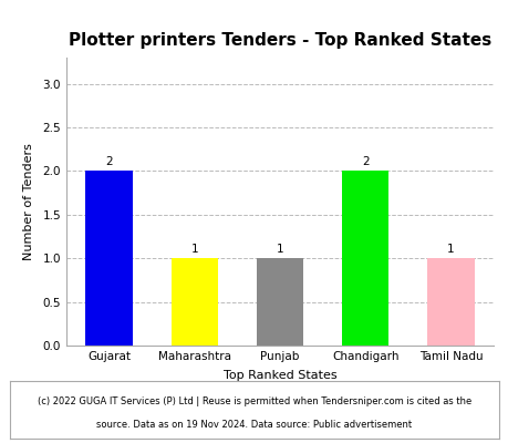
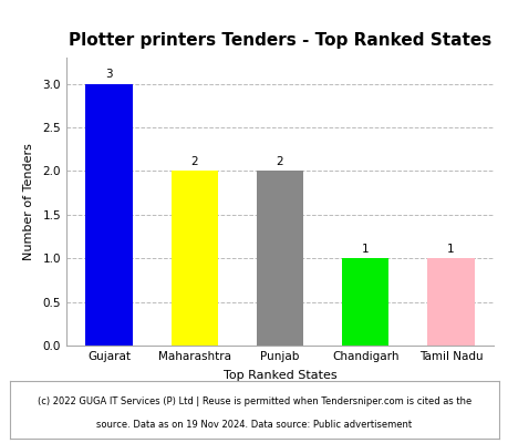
Gujarat: 2 -> 3
Maharashtra: 1 -> 2
Punjab: 1 -> 2
Chandigarh: 2 -> 1
